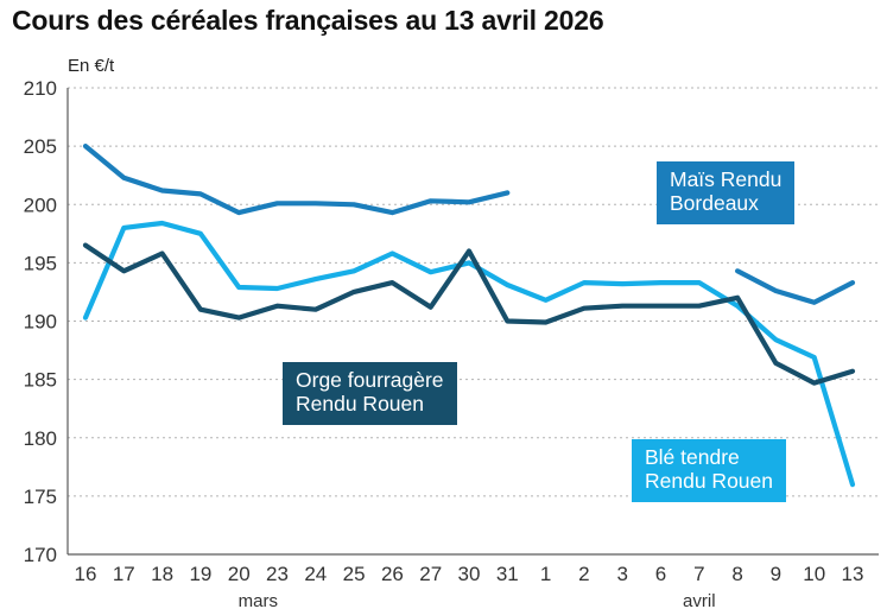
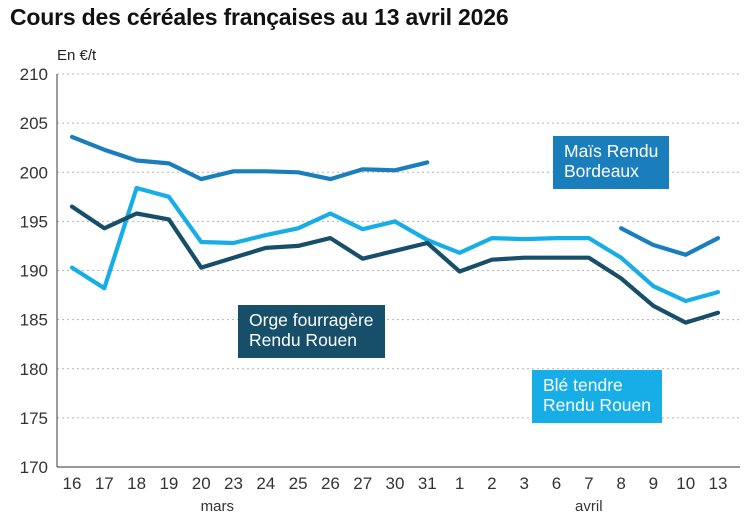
Maïs Rendu Bordeaux/16: 205 -> 204
Blé tendre Rendu Rouen/17: 198 -> 188
Orge fourragère Rendu Rouen/19: 191 -> 195
Orge fourragère Rendu Rouen/24: 191 -> 192
Orge fourragère Rendu Rouen/30: 196 -> 192
Orge fourragère Rendu Rouen/31: 190 -> 193
Orge fourragère Rendu Rouen/8: 192 -> 189
Blé tendre Rendu Rouen/13: 176 -> 188
